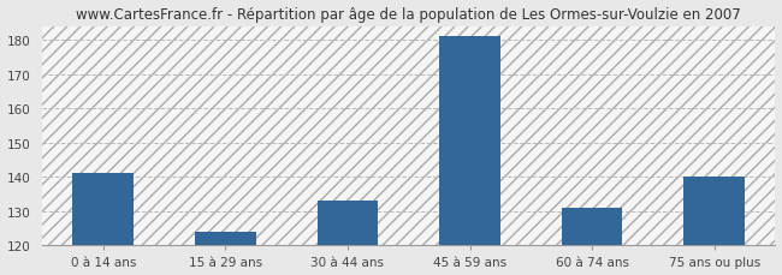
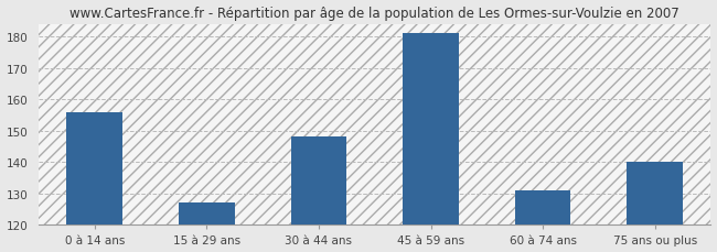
0 à 14 ans: 141 -> 156
15 à 29 ans: 124 -> 127
30 à 44 ans: 133 -> 148
